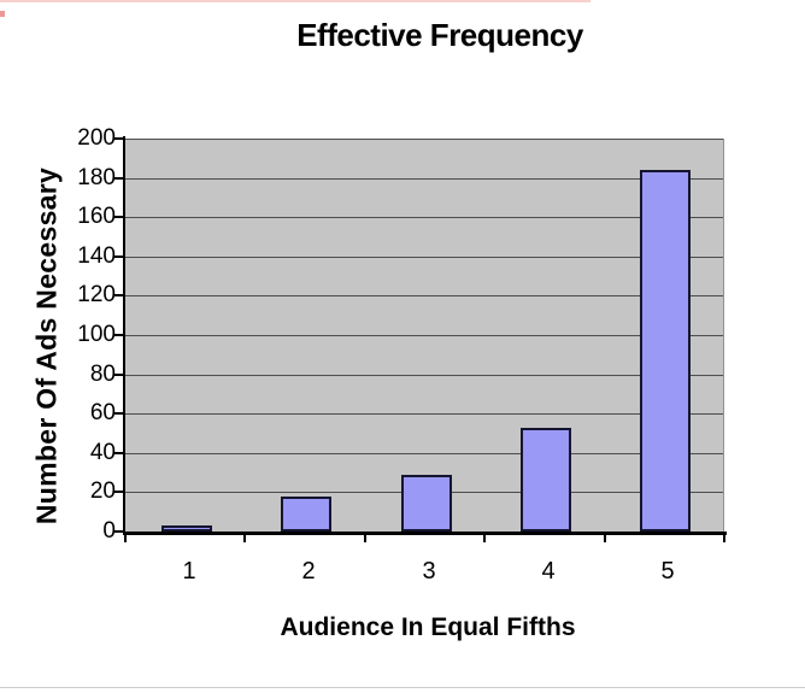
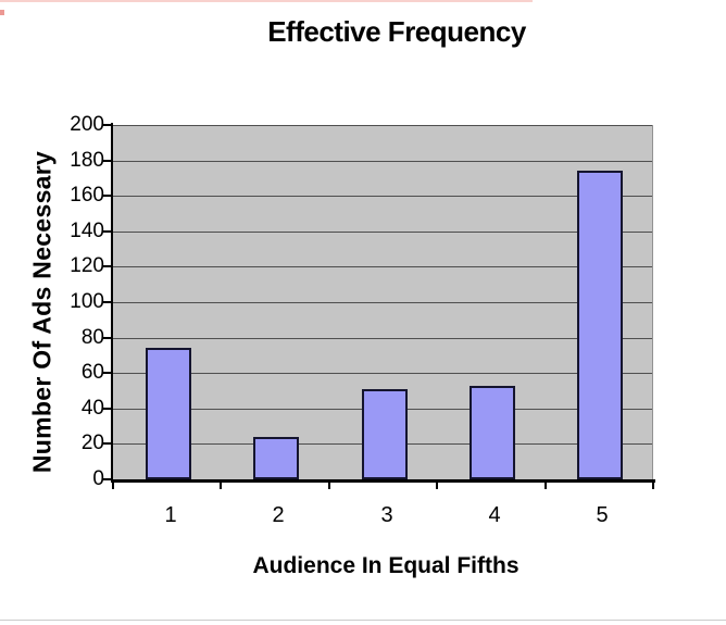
1: 3 -> 74
2: 18 -> 24
3: 29 -> 51
5: 184 -> 174
